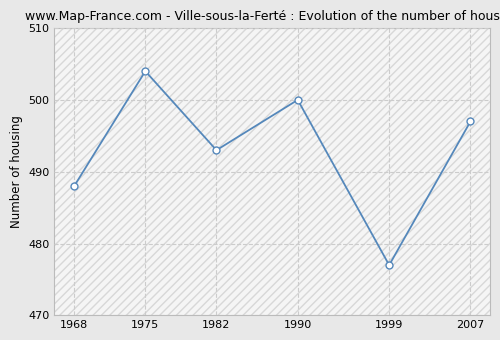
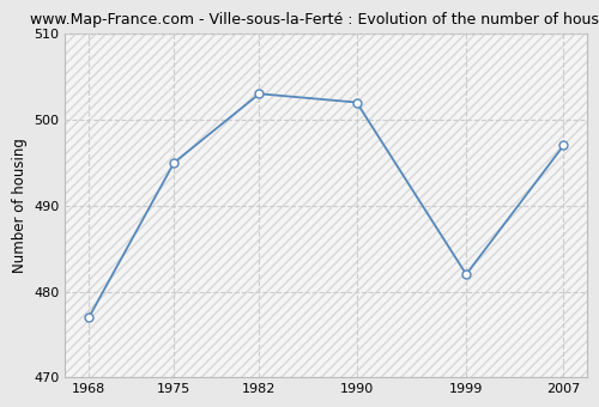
1968: 488 -> 477
1975: 504 -> 495
1982: 493 -> 503
1990: 500 -> 502
1999: 477 -> 482
